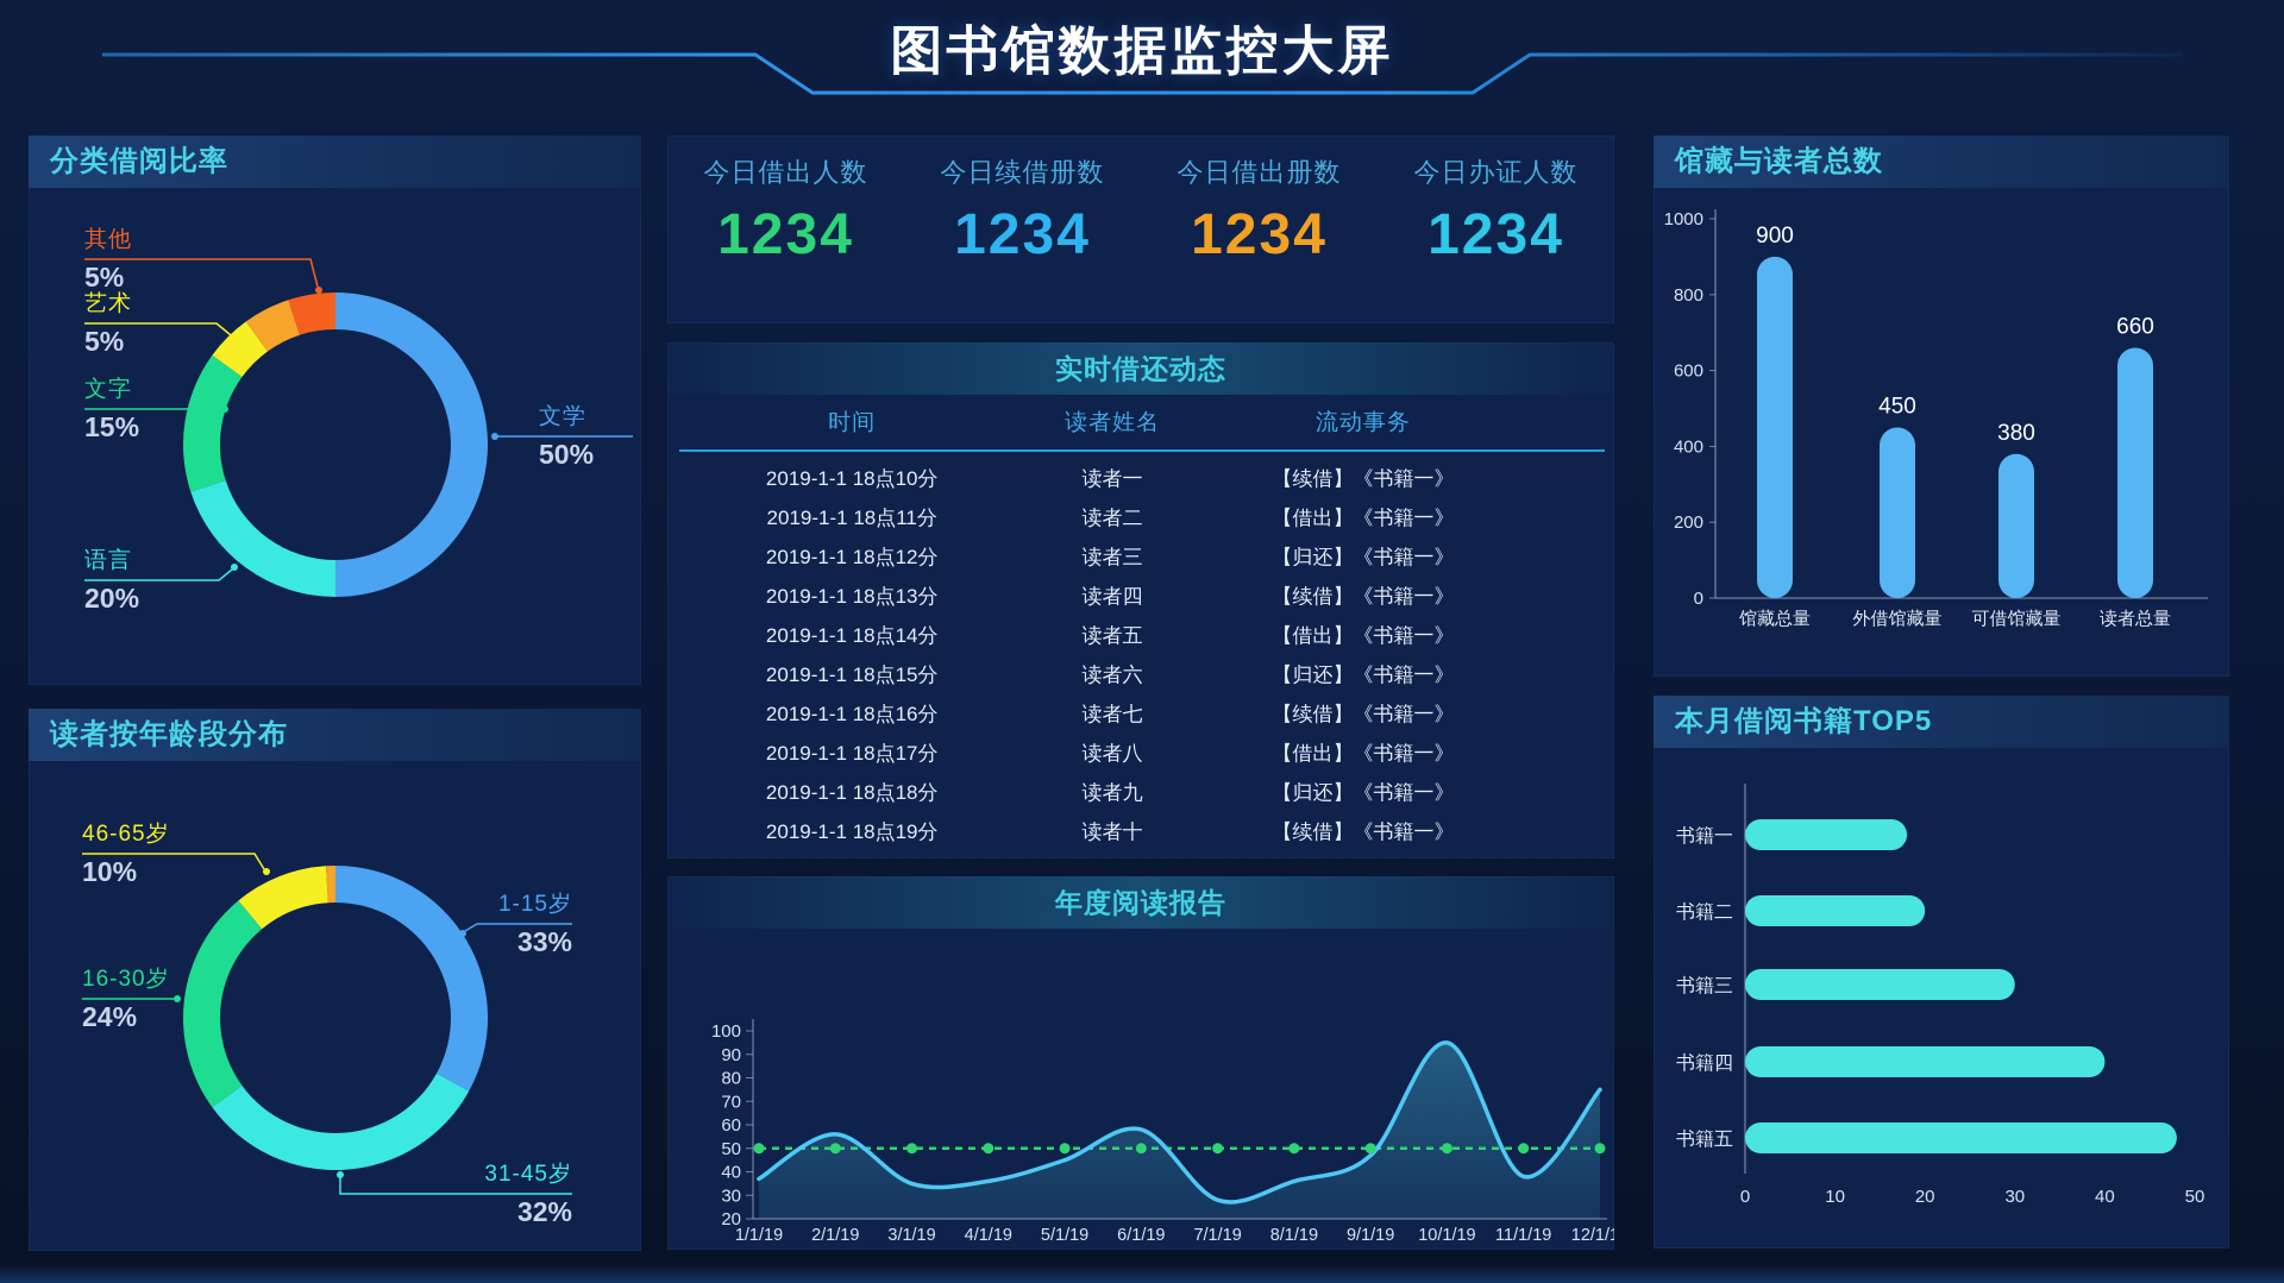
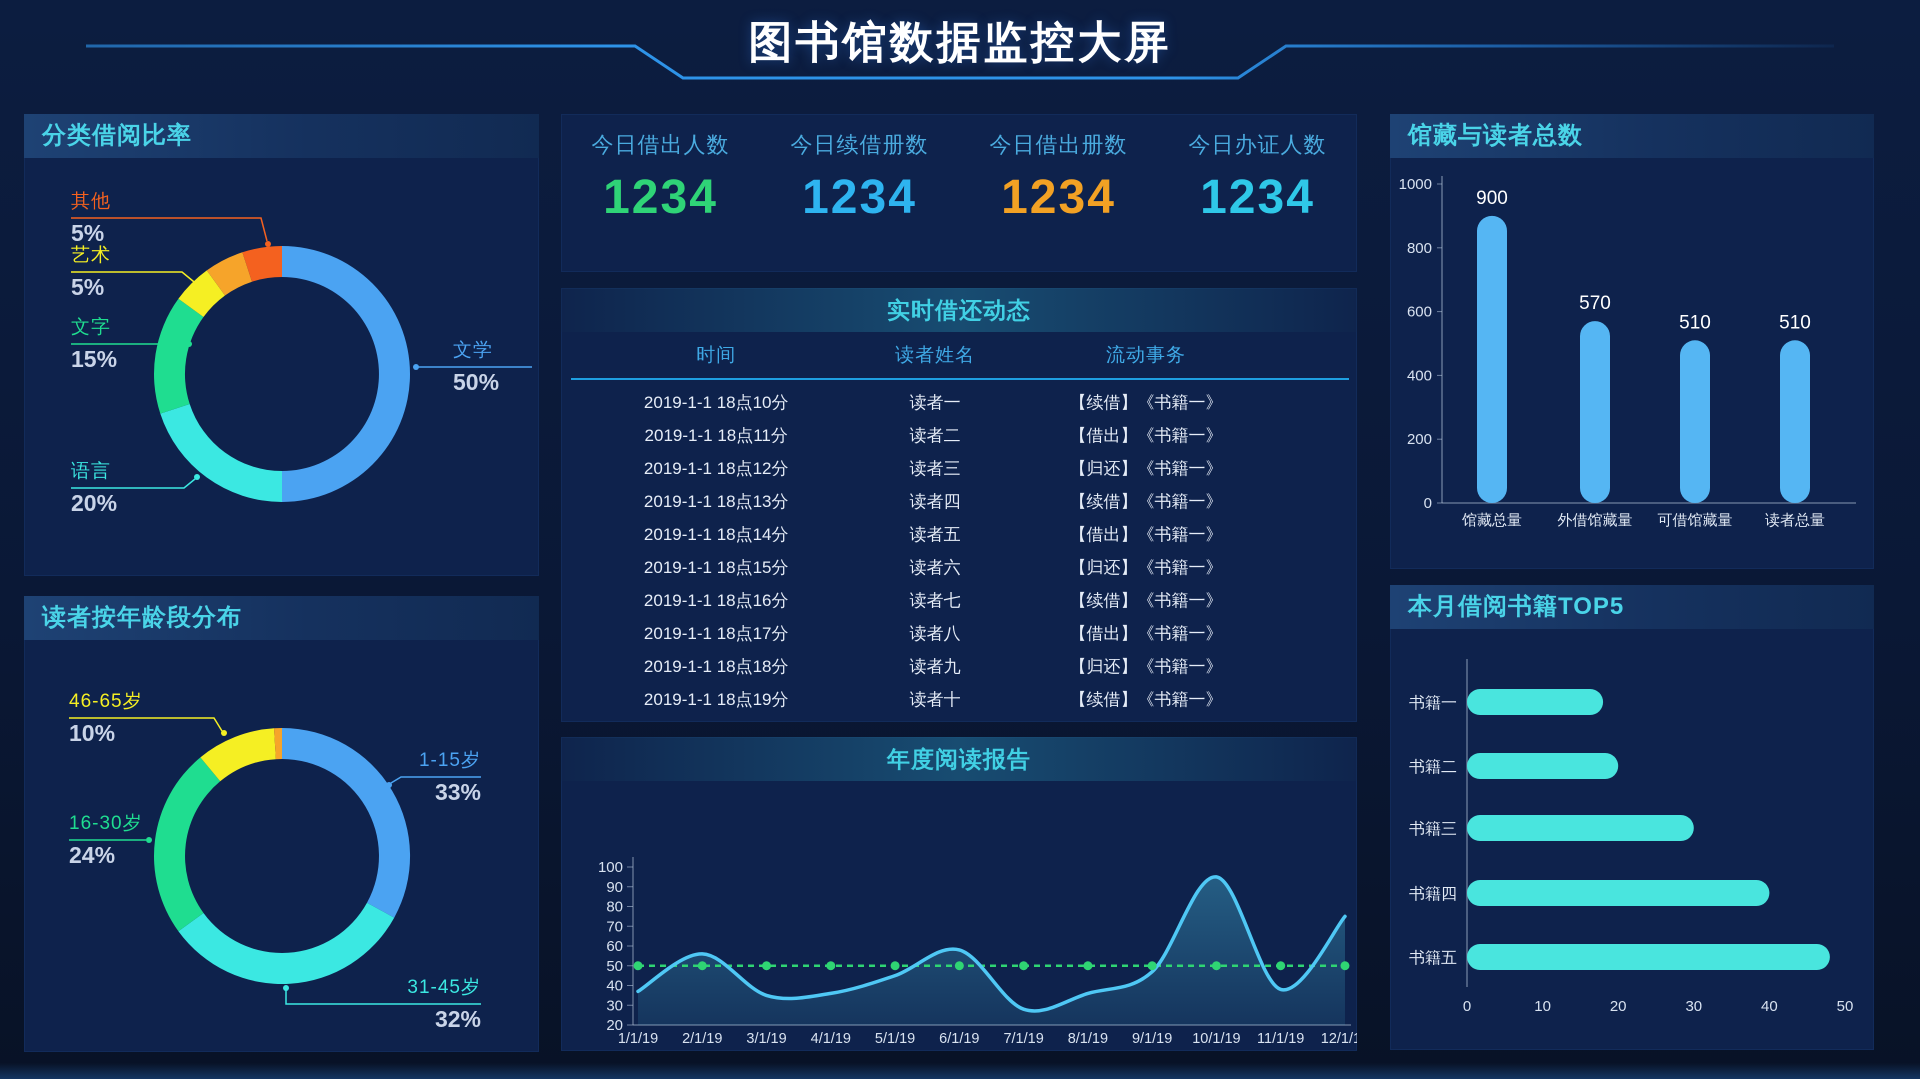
馆藏与读者总数/外借馆藏量: 450 -> 570
馆藏与读者总数/可借馆藏量: 380 -> 510
馆藏与读者总数/读者总量: 660 -> 510
